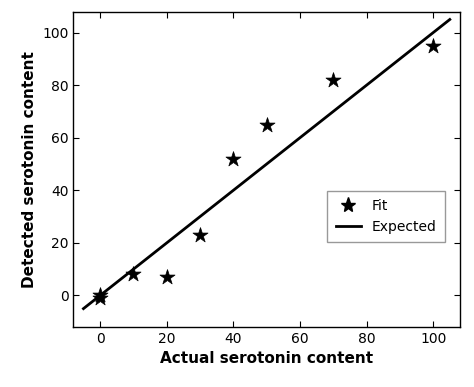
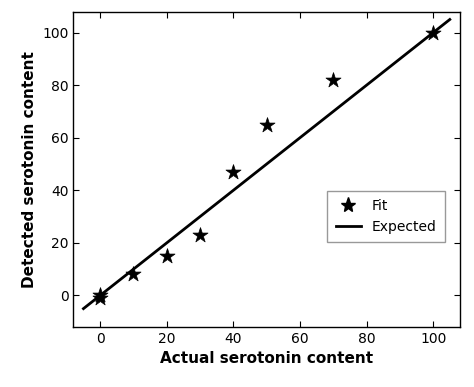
20: 7 -> 15
40: 52 -> 47
100: 95 -> 100
